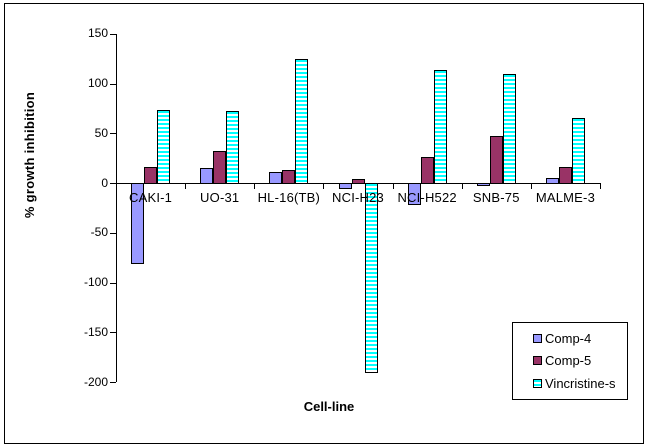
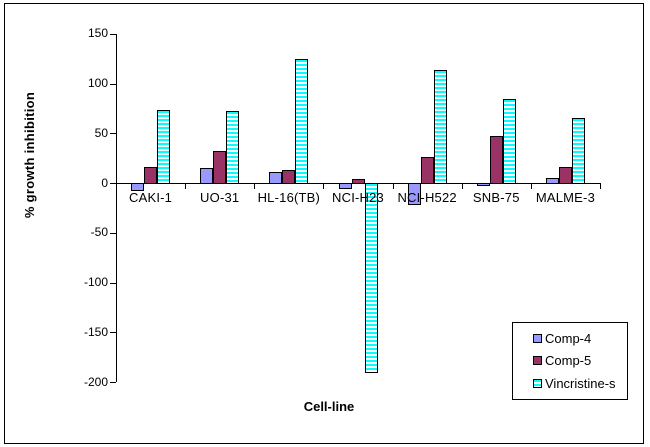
Comp-4/CAKI-1: -80 -> -10
Vincristine-s/SNB-75: 110 -> 80
